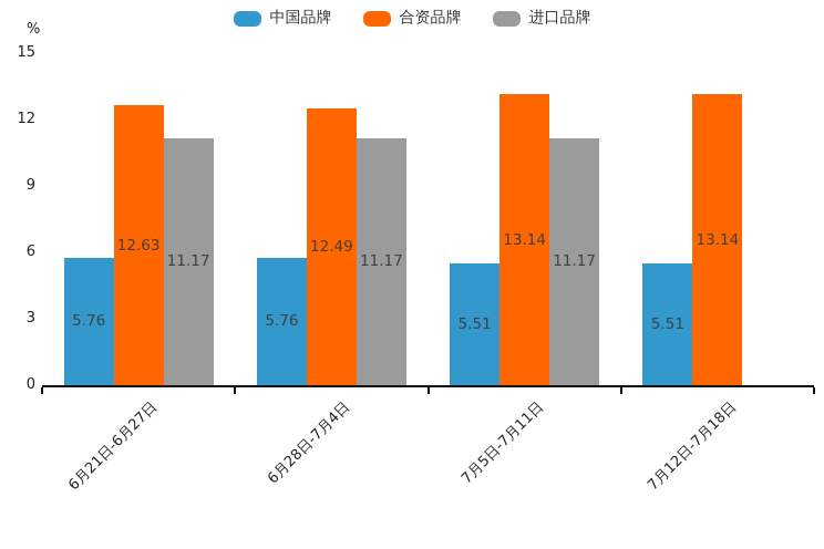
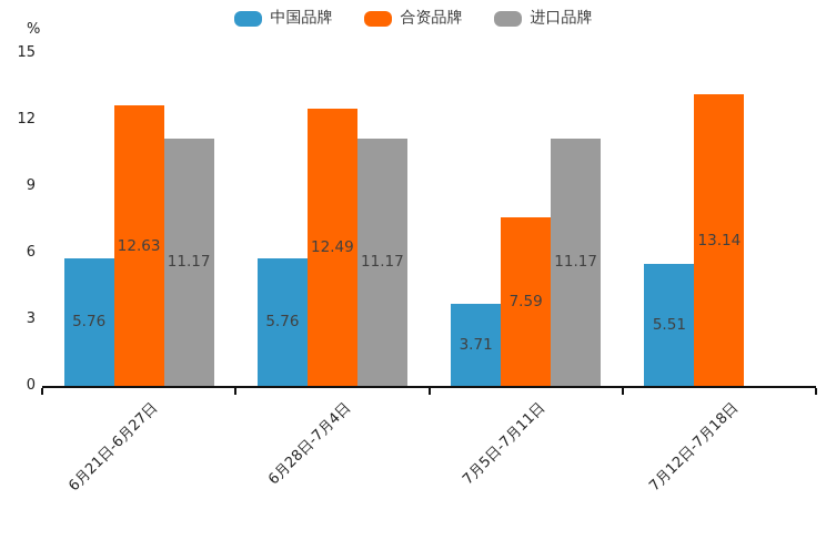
中国品牌/7月5日-7月11日: 5.51 -> 3.71
合资品牌/7月5日-7月11日: 13.14 -> 7.59
